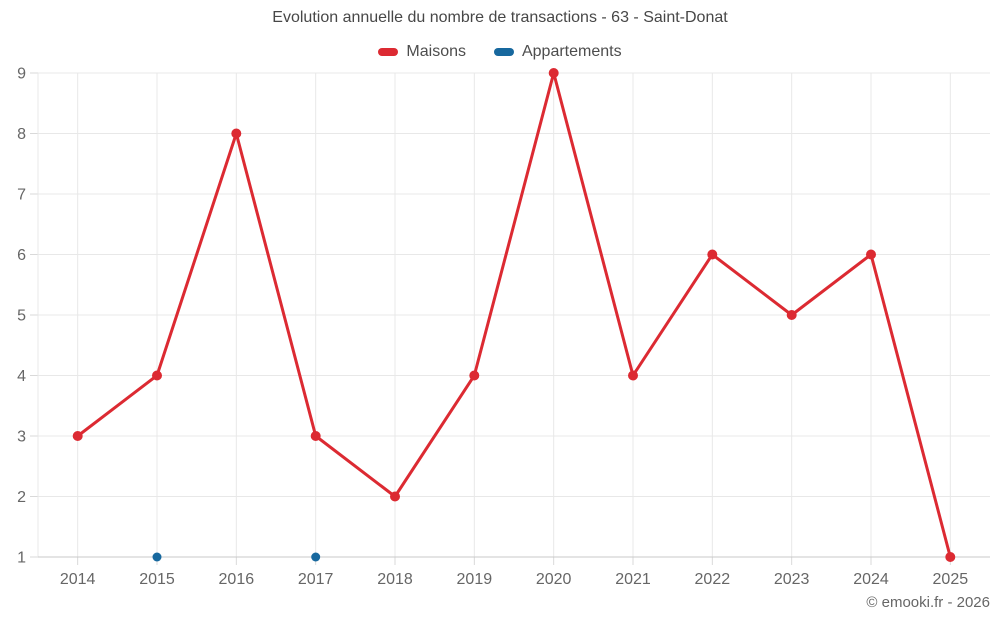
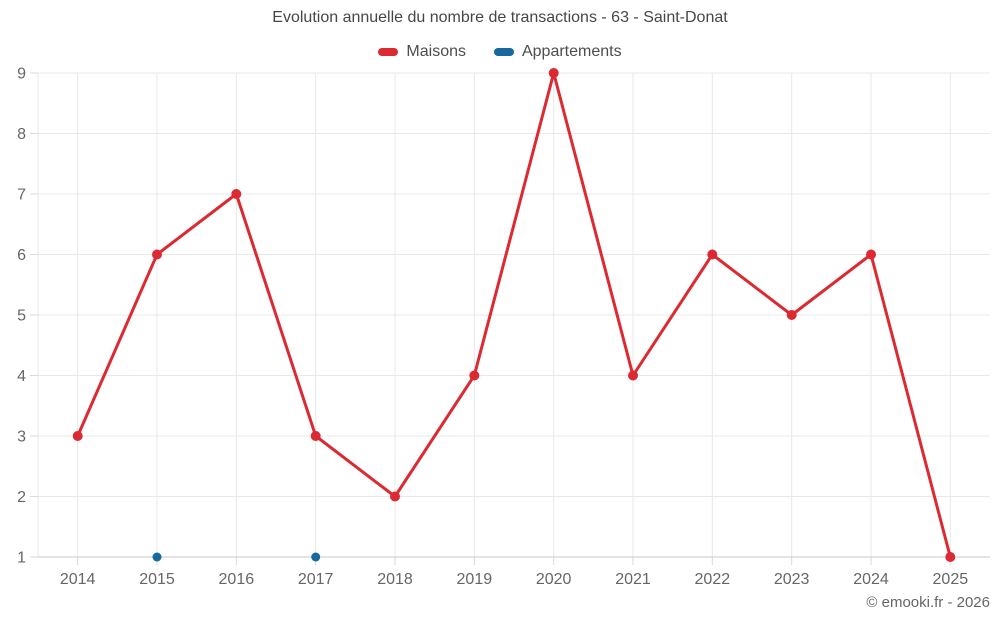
Maisons/2015: 4 -> 6
Maisons/2016: 8 -> 7
